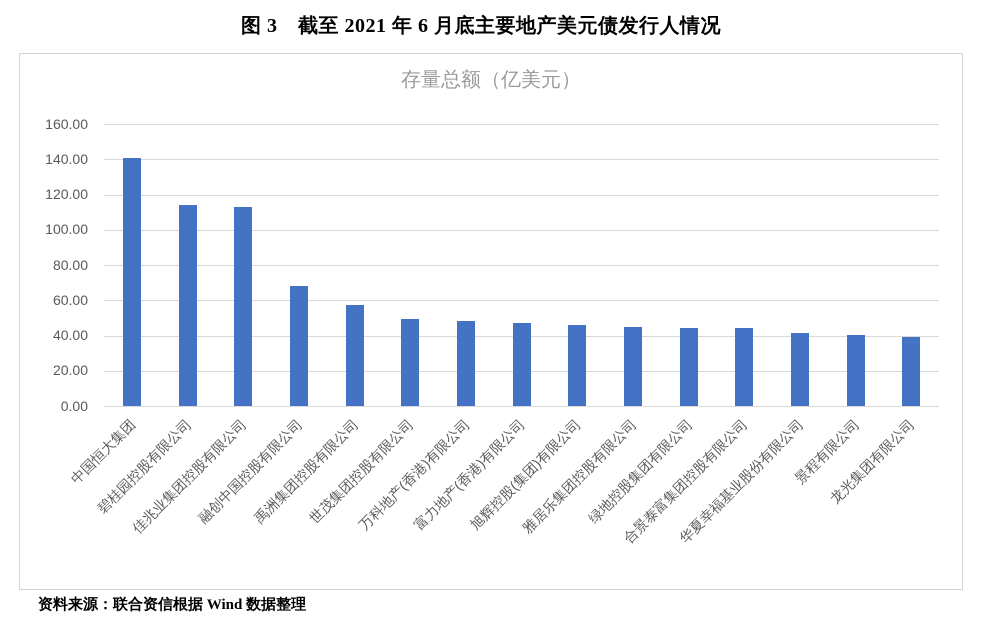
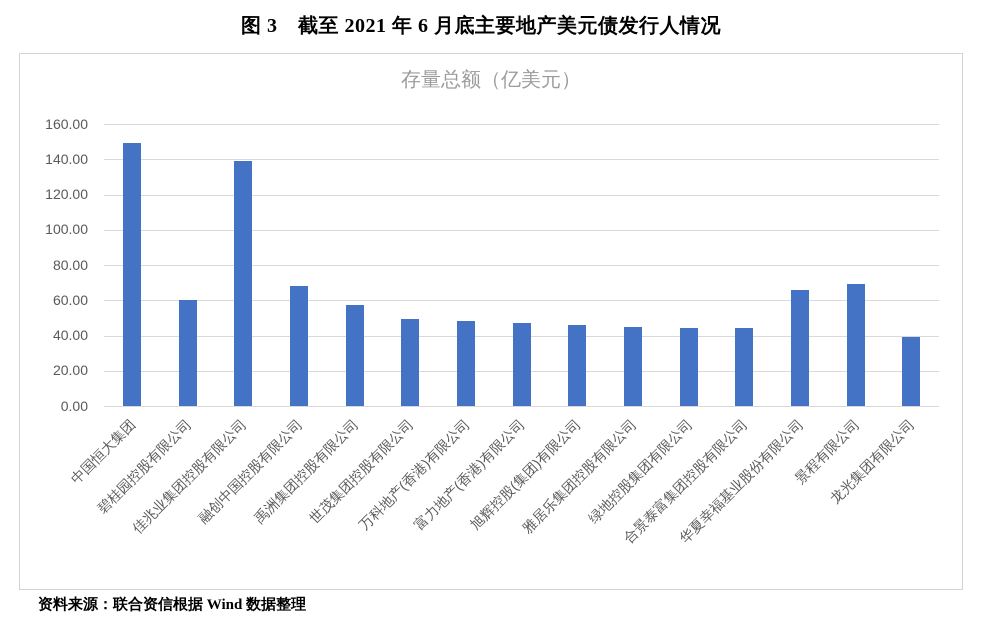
中国恒大集团: 141 -> 149
碧桂园控股有限公司: 114 -> 60
佳兆业集团控股有限公司: 113 -> 139
华夏幸福基业股份有限公司: 41 -> 66
景程有限公司: 40 -> 69
